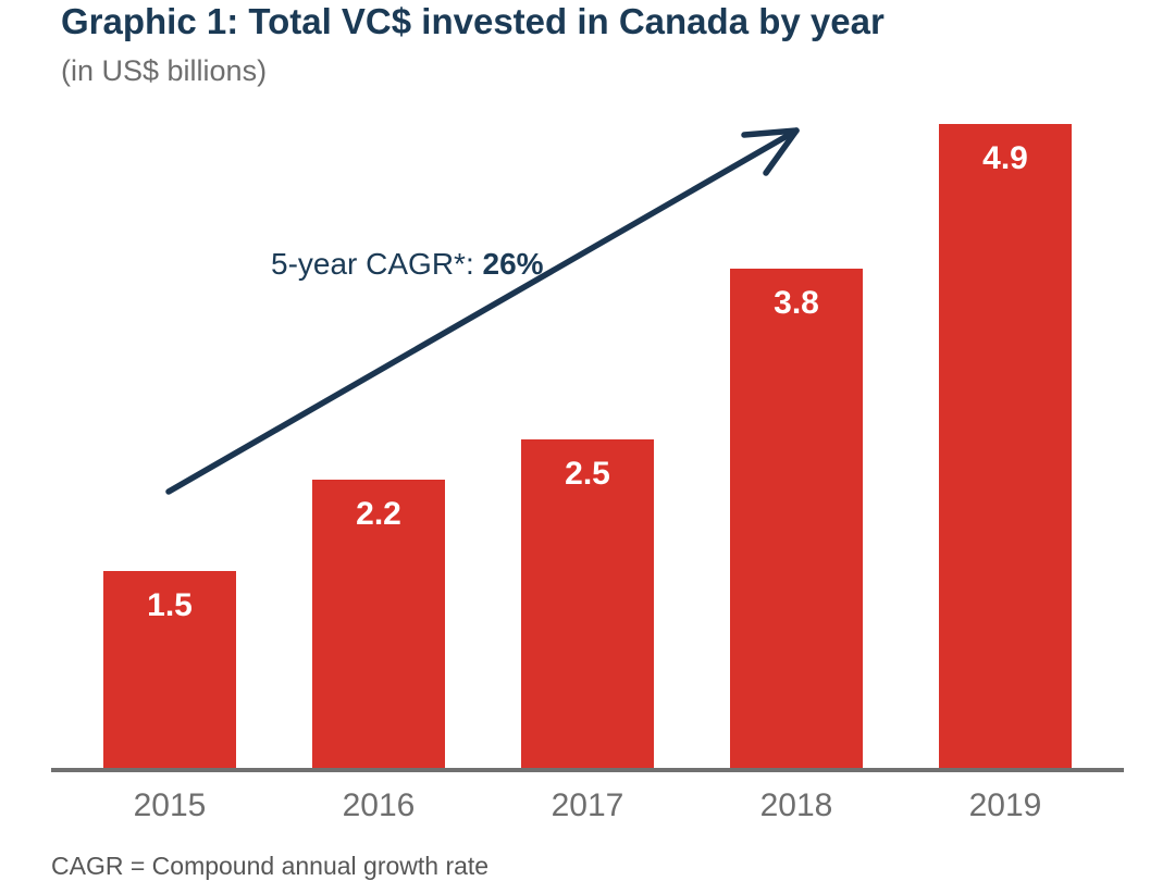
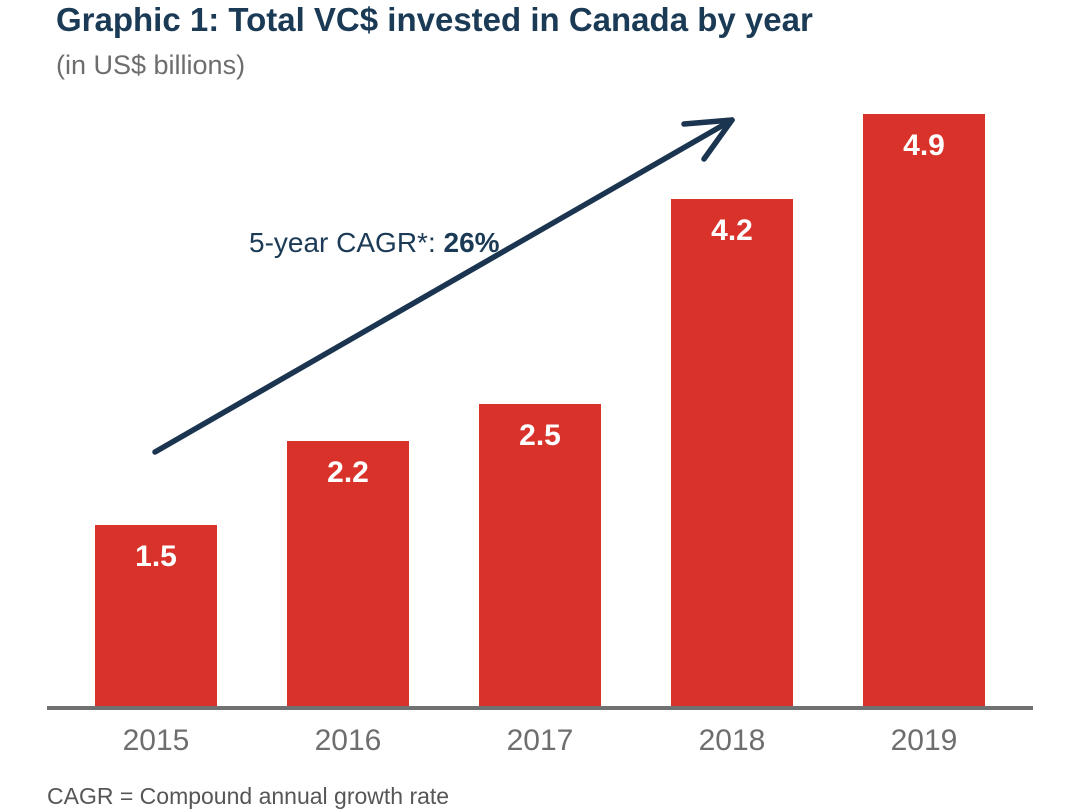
2018: 3.8 -> 4.2
